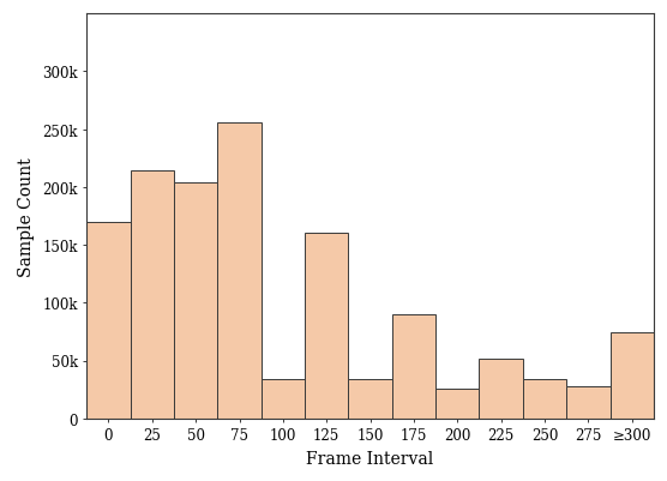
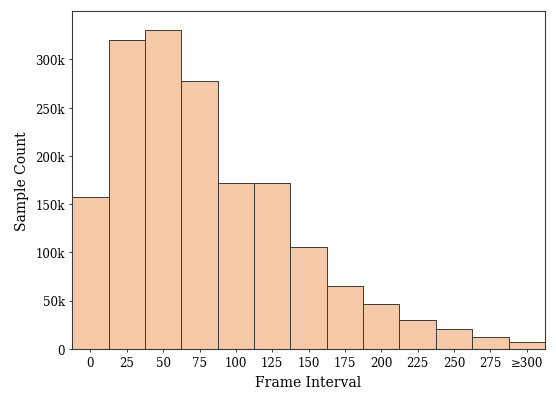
0: 170k -> 157k
25: 214k -> 320k
50: 204k -> 330k
75: 256k -> 278k
100: 34k -> 172k
125: 160k -> 172k
150: 34k -> 105k
175: 90k -> 65k
200: 26k -> 46k
225: 52k -> 30k
250: 34k -> 20k
275: 28k -> 12k
≥300: 74k -> 7k
